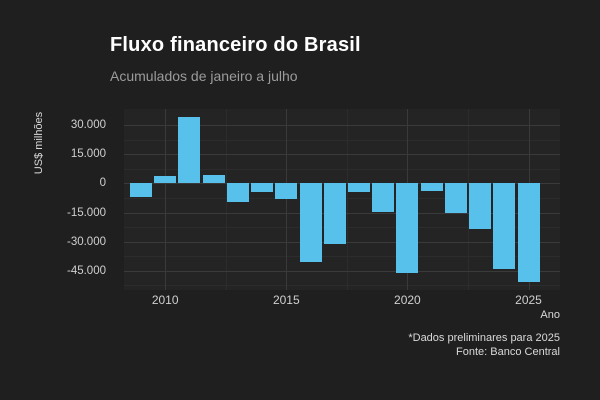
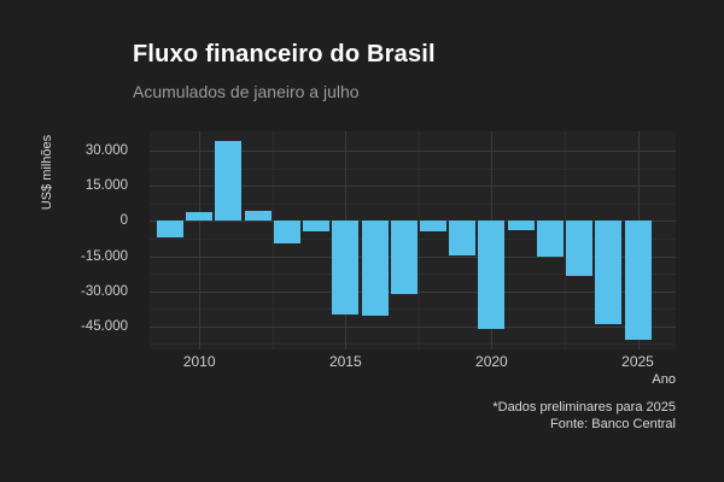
2015: -8000 -> -40000
